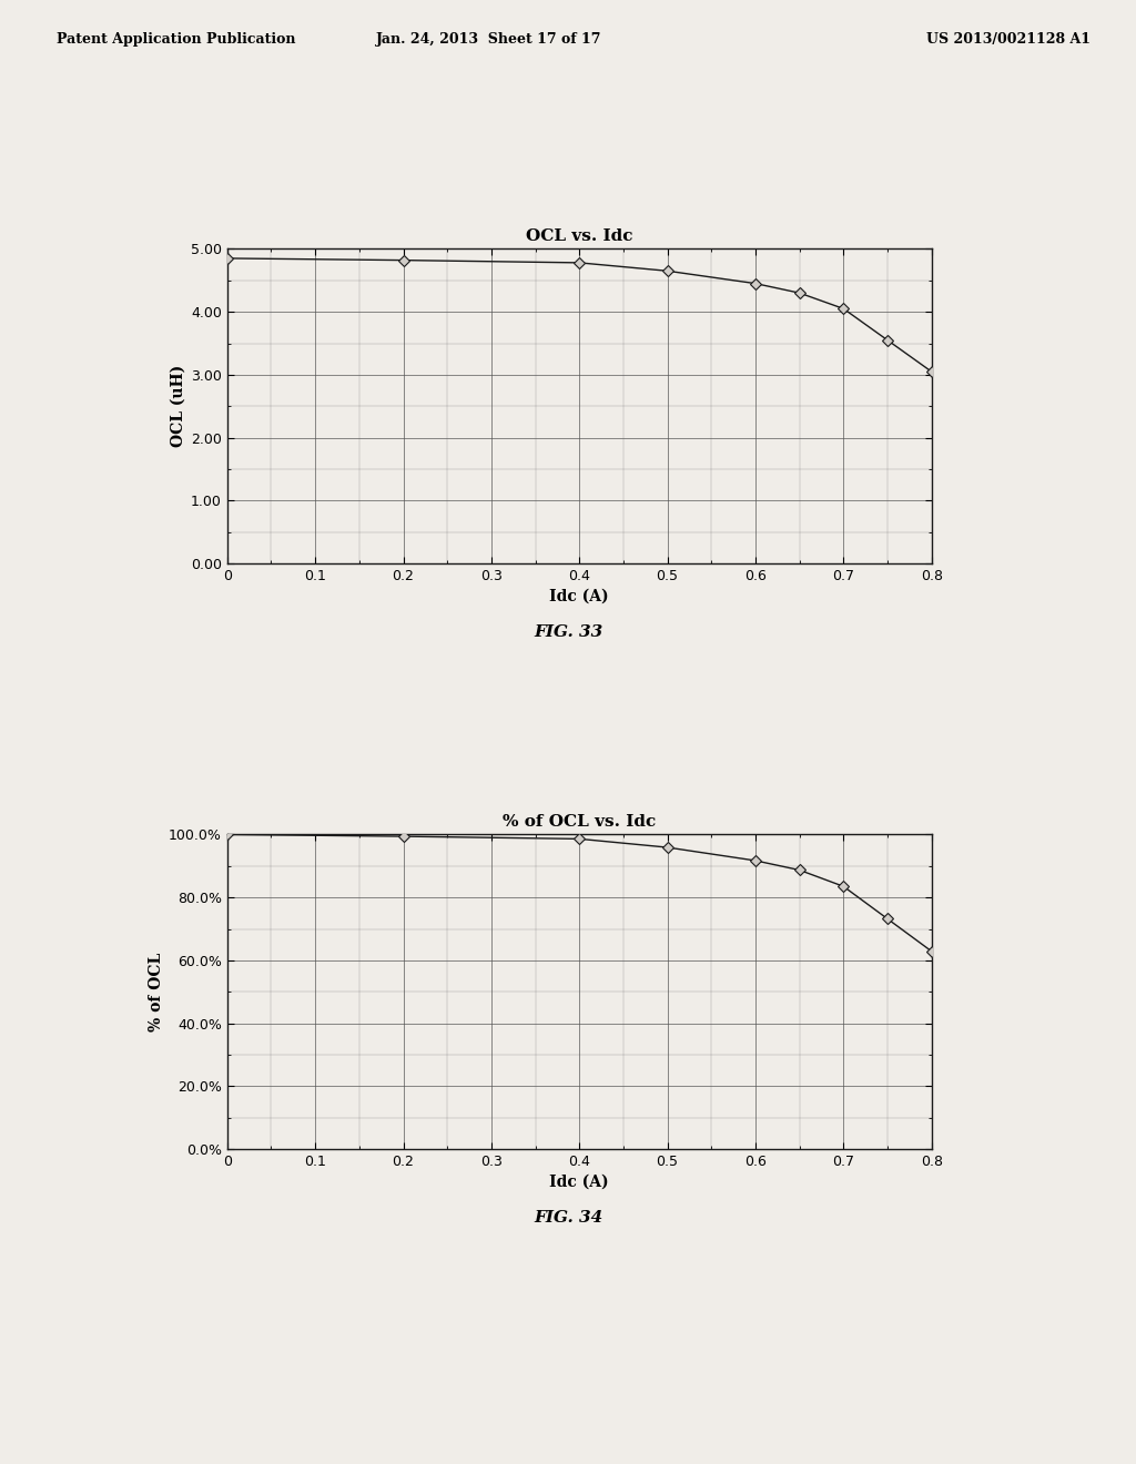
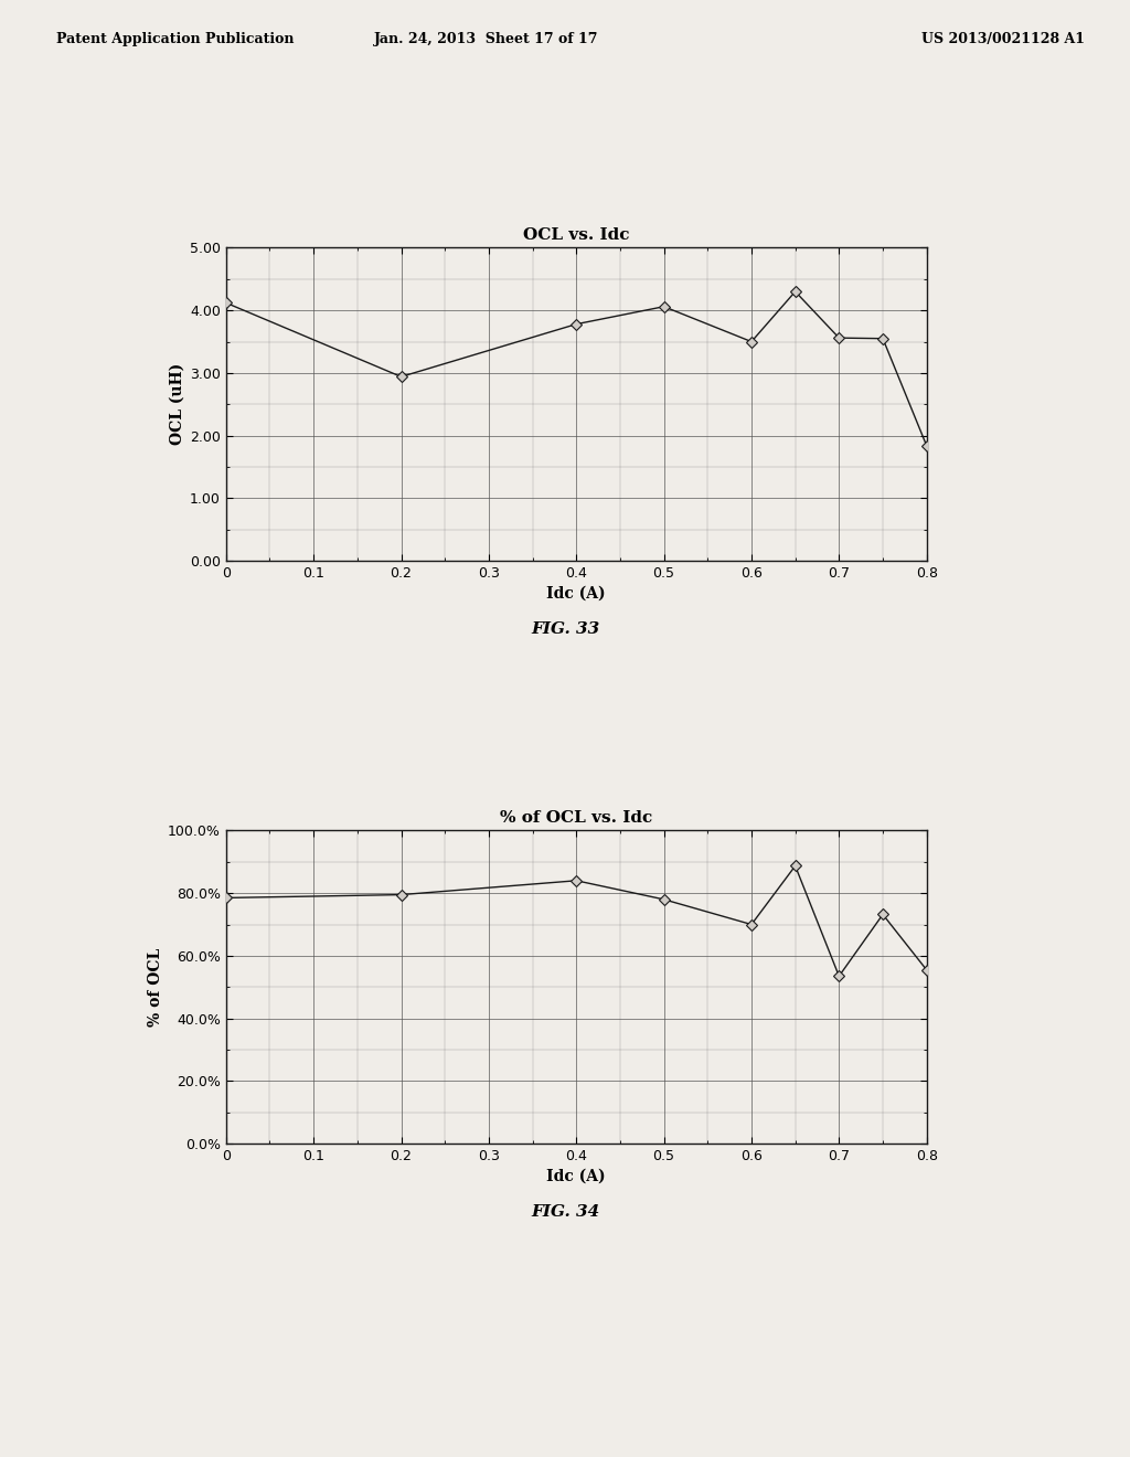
OCL vs. Idc/0: 4.85 -> 4.12
OCL vs. Idc/0.2: 4.82 -> 2.94
OCL vs. Idc/0.4: 4.78 -> 3.78
OCL vs. Idc/0.5: 4.65 -> 4.06
OCL vs. Idc/0.6: 4.45 -> 3.50
OCL vs. Idc/0.7: 4.05 -> 3.56
OCL vs. Idc/0.8: 3.05 -> 1.84
% of OCL vs. Idc/0: 100.0% -> 78.5%
% of OCL vs. Idc/0.2: 99.4% -> 79.5%
% of OCL vs. Idc/0.4: 98.6% -> 84.0%
% of OCL vs. Idc/0.5: 95.9% -> 78.0%
% of OCL vs. Idc/0.6: 91.7% -> 70.0%
% of OCL vs. Idc/0.7: 83.5% -> 53.5%
% of OCL vs. Idc/0.8: 62.9% -> 55.5%
